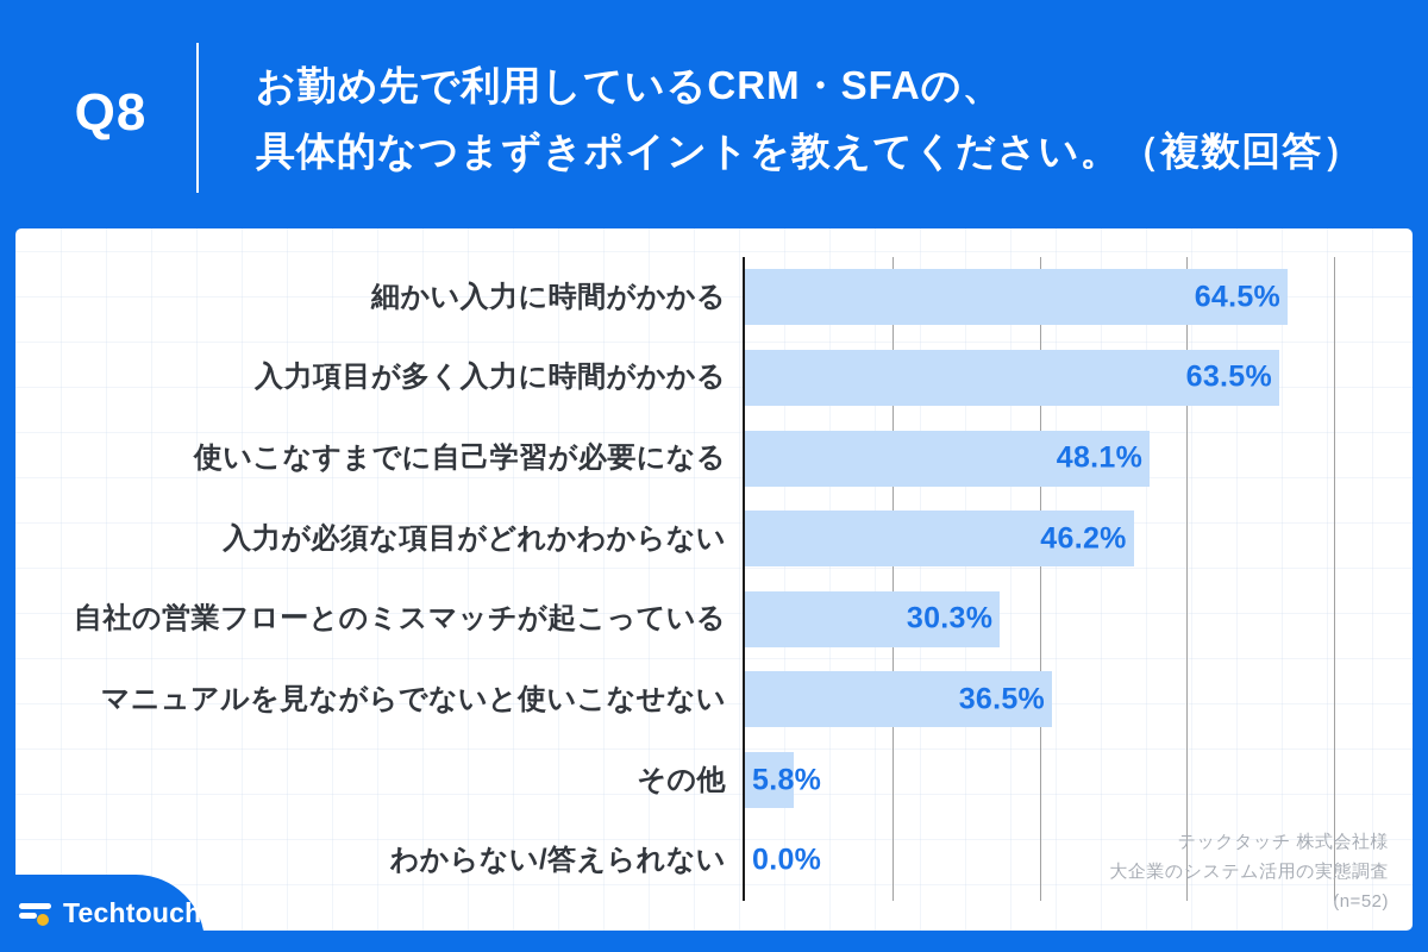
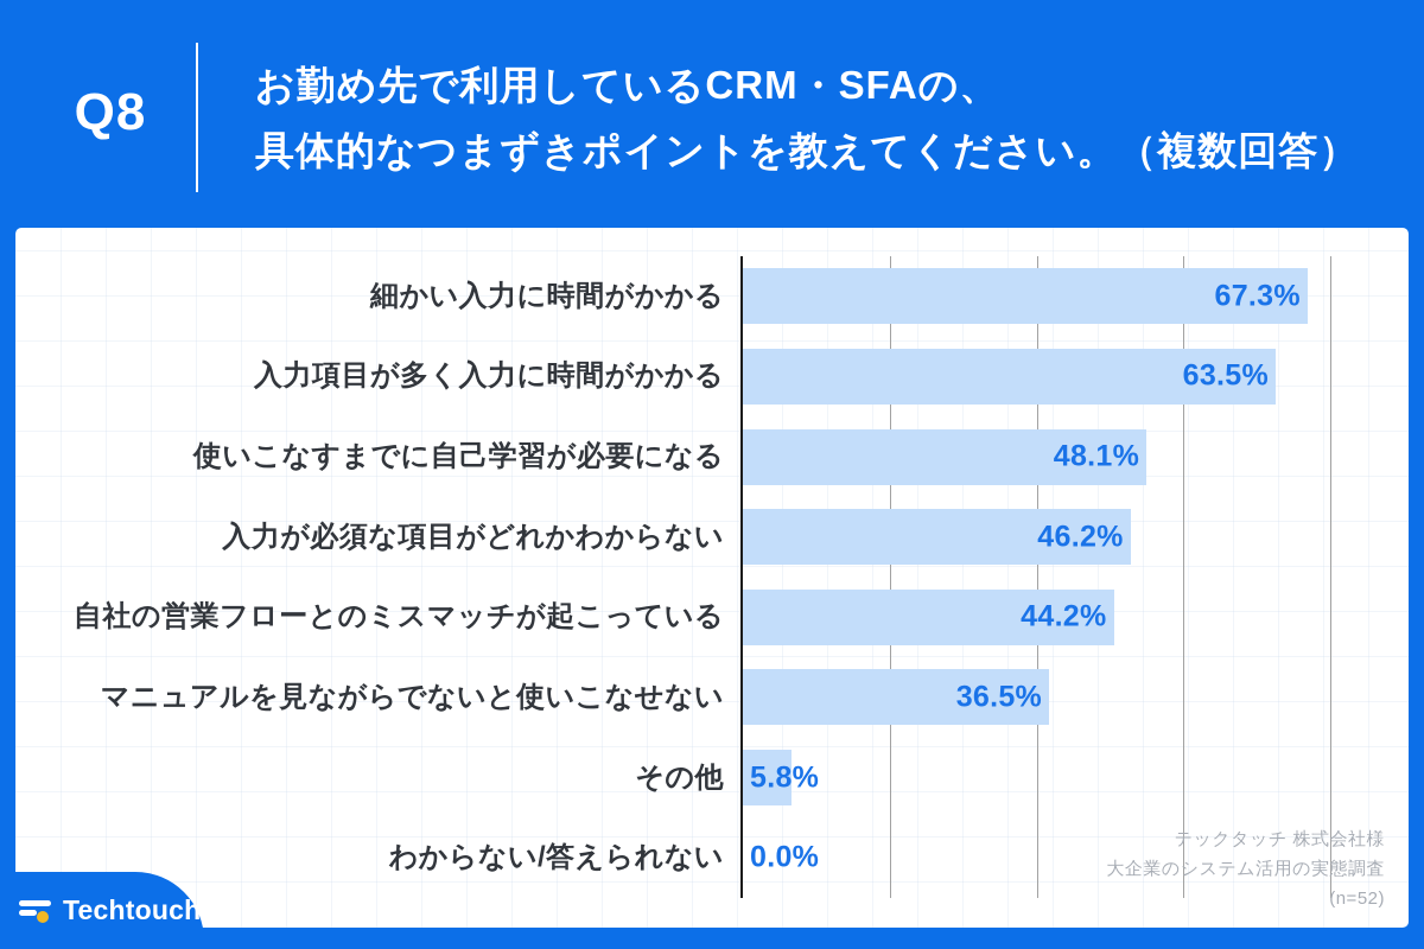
細かい入力に時間がかかる: 64.5% -> 67.3%
自社の営業フローとのミスマッチが起こっている: 30.3% -> 44.2%
